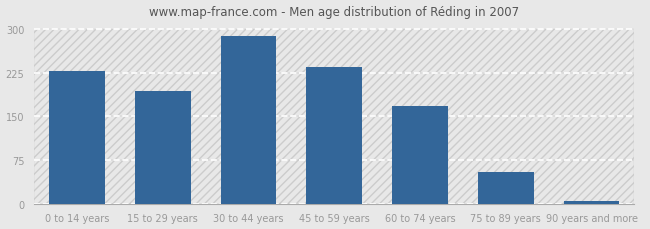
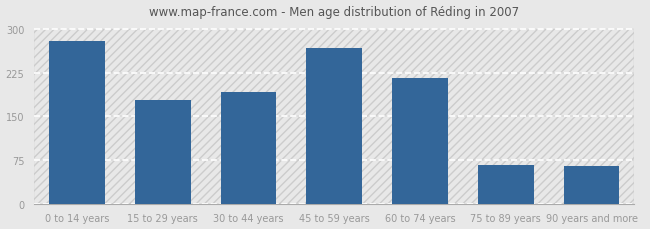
0 to 14 years: 228 -> 280
15 to 29 years: 193 -> 178
30 to 44 years: 287 -> 192
45 to 59 years: 235 -> 268
60 to 74 years: 168 -> 216
75 to 89 years: 55 -> 66
90 years and more: 5 -> 64
